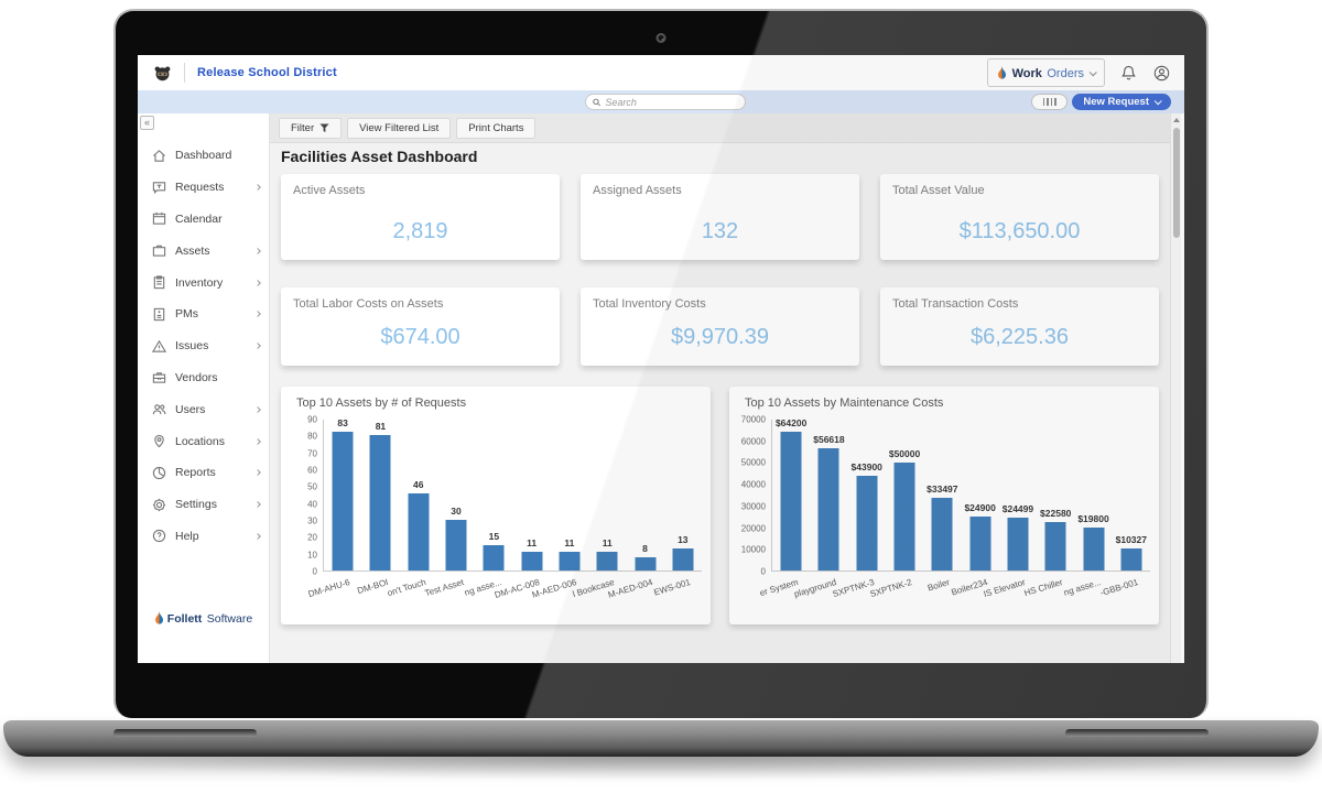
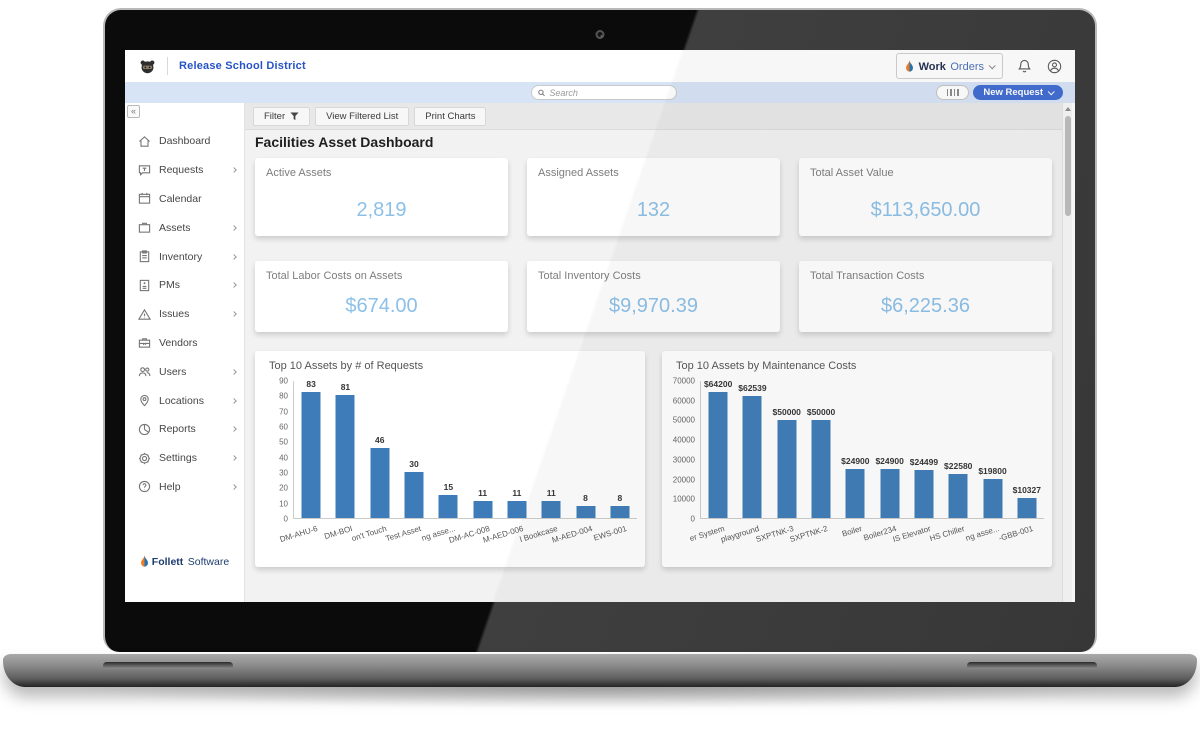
Top 10 Assets by # of Requests/EWS-001: 13 -> 8
Top 10 Assets by Maintenance Costs/playground: $56618 -> $62539
Top 10 Assets by Maintenance Costs/SXPTNK-3: $43900 -> $50000
Top 10 Assets by Maintenance Costs/Boiler: $33497 -> $24900
